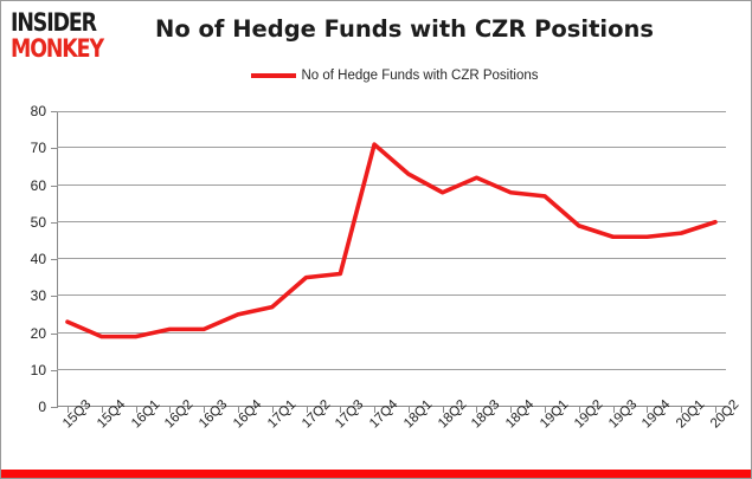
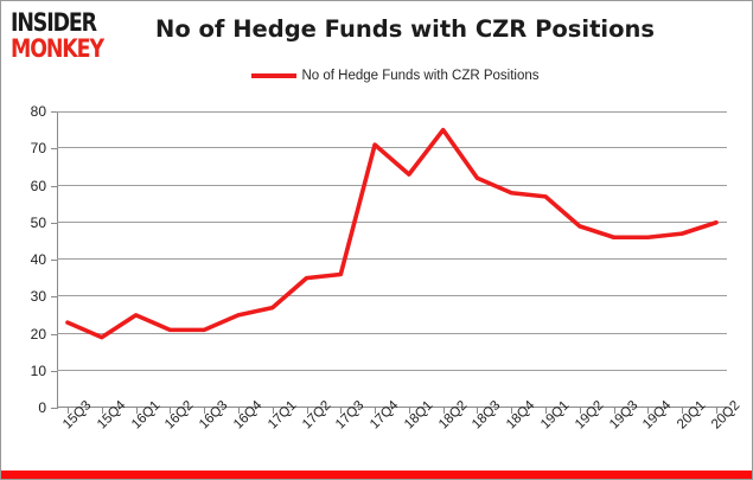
16Q1: 19 -> 25
18Q2: 58 -> 75
